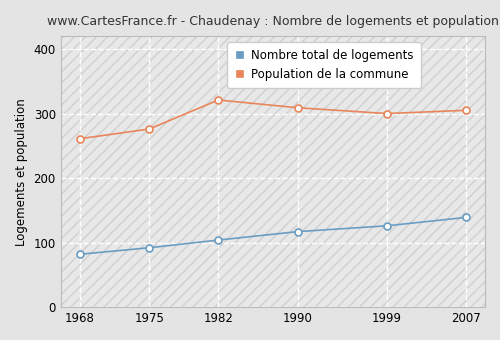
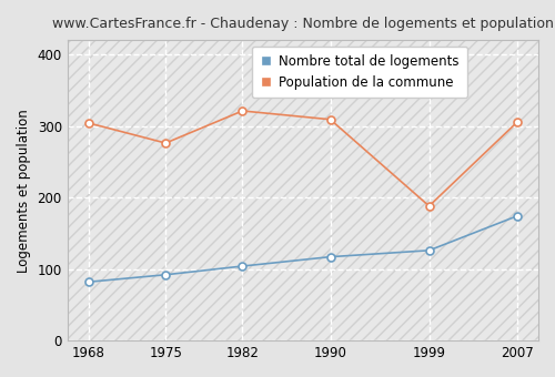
Population de la commune/1968: 261 -> 304
Population de la commune/1999: 300 -> 188
Nombre total de logements/2007: 139 -> 174
